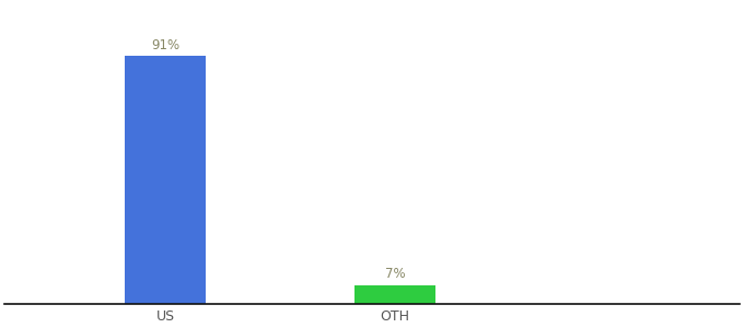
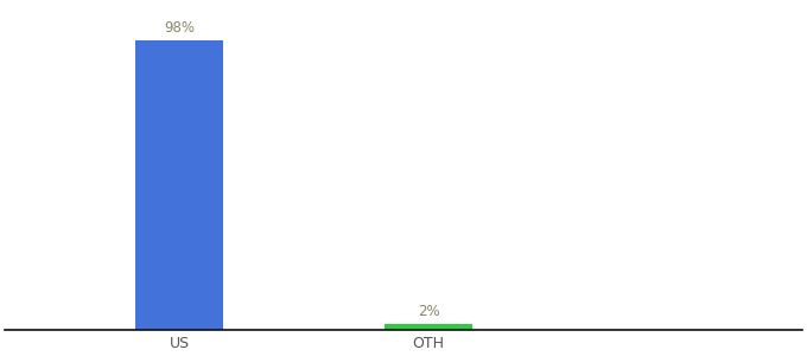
US: 91% -> 98%
OTH: 7% -> 2%
